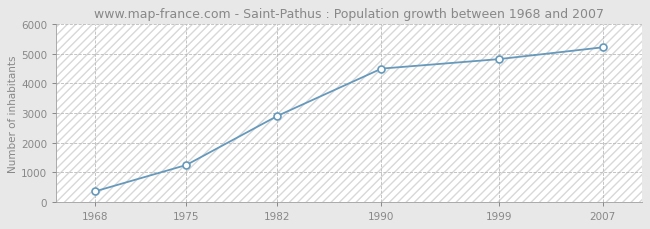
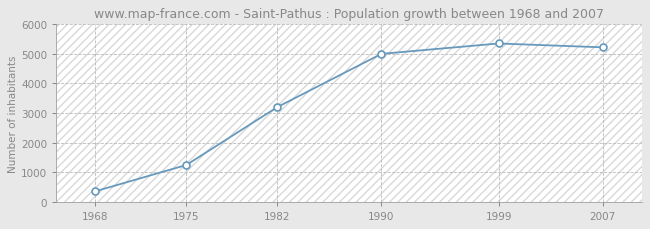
1982: 2900 -> 3200
1990: 4500 -> 5000
1999: 4820 -> 5350
